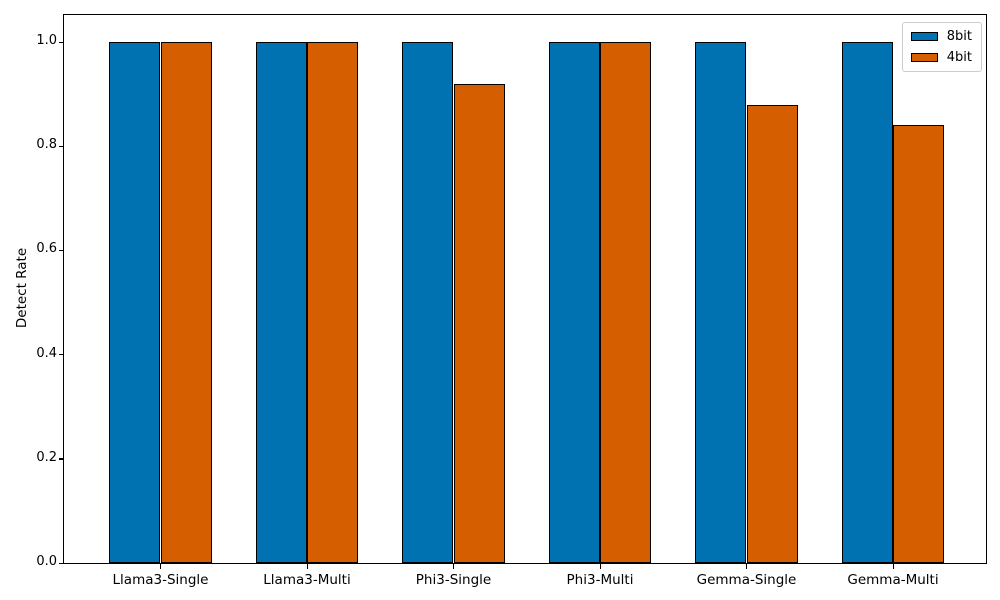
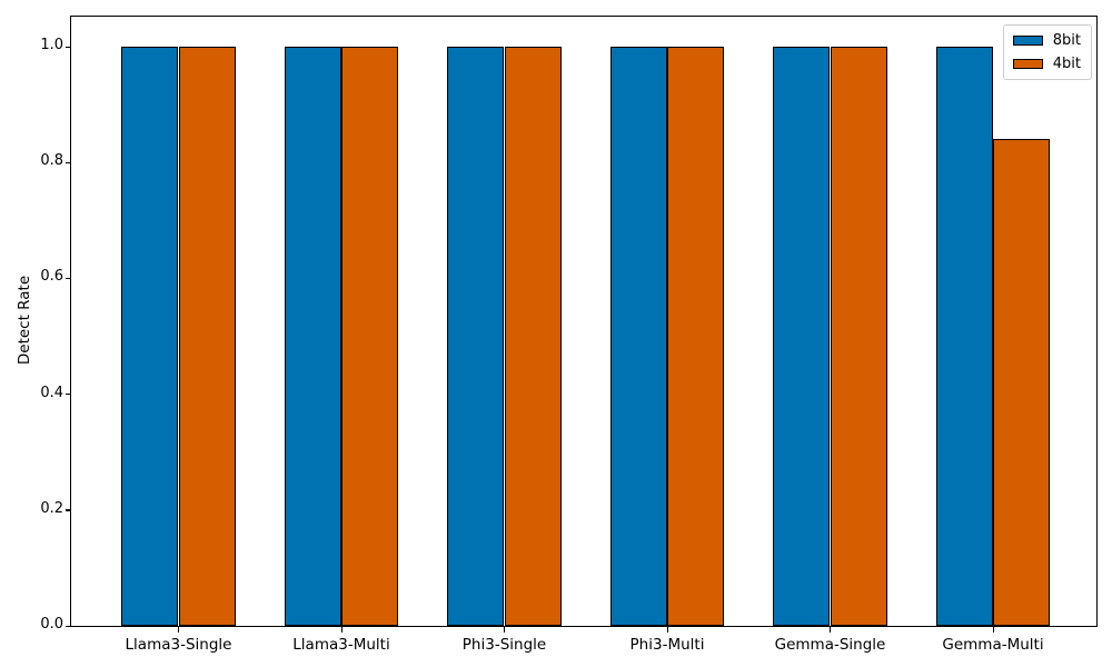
4bit/Phi3-Single: 0.92 -> 1.00
4bit/Gemma-Single: 0.88 -> 1.00
